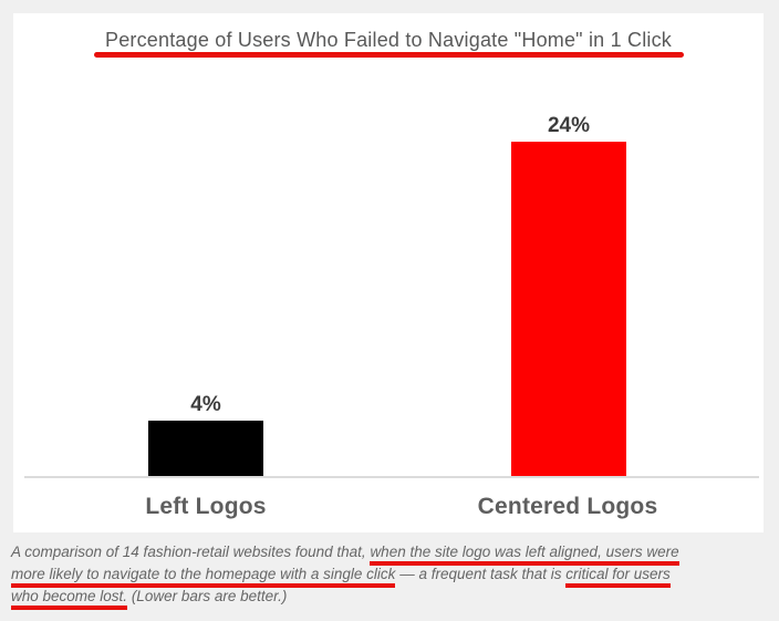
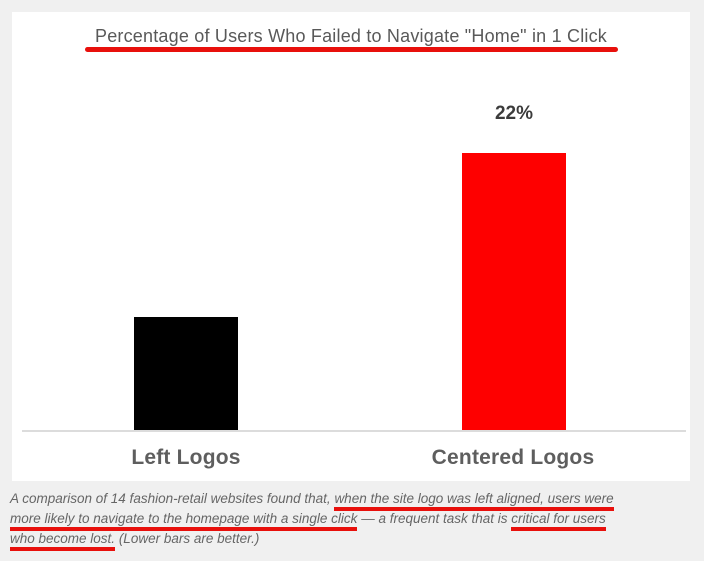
Left Logos: 4% -> 9%
Centered Logos: 24% -> 22%
